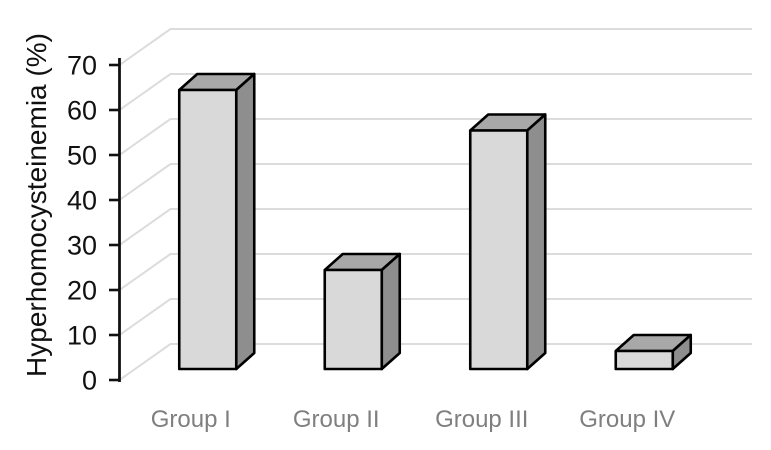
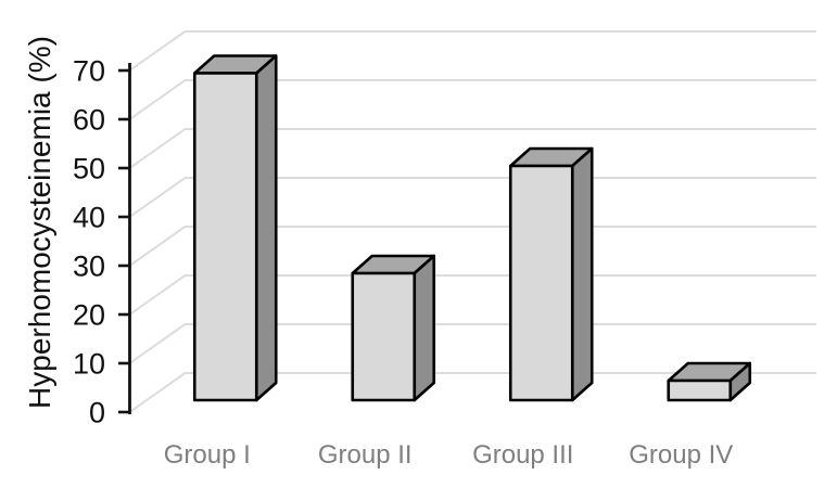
Group I: 62 -> 67
Group II: 22 -> 26
Group III: 53 -> 48
